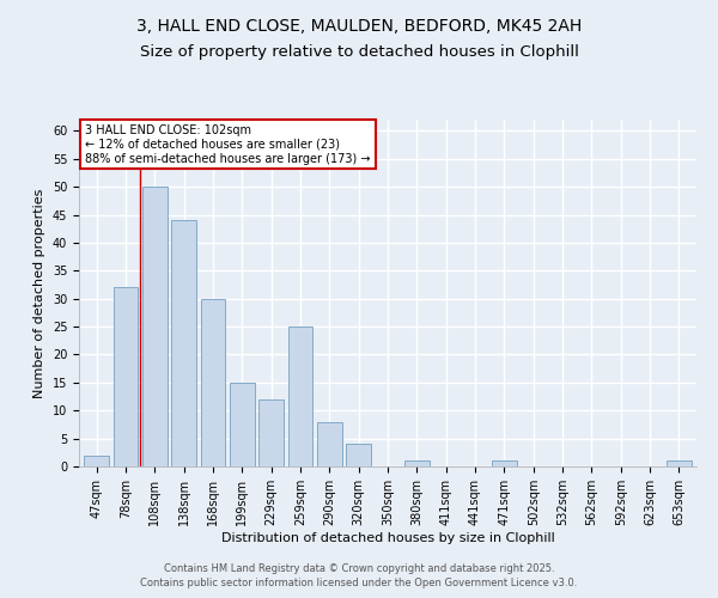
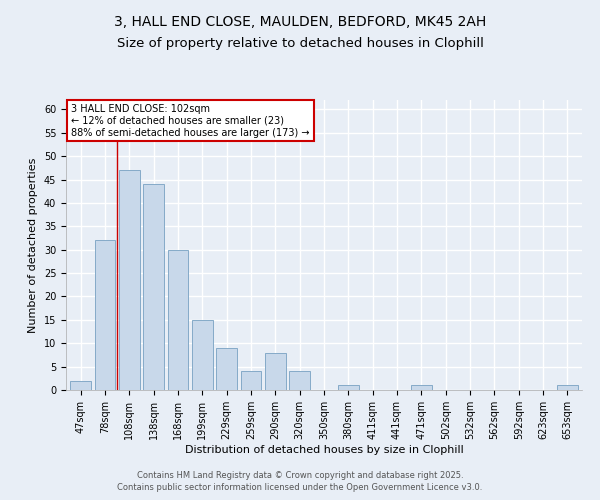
108sqm: 50 -> 47
229sqm: 12 -> 9
259sqm: 25 -> 4
